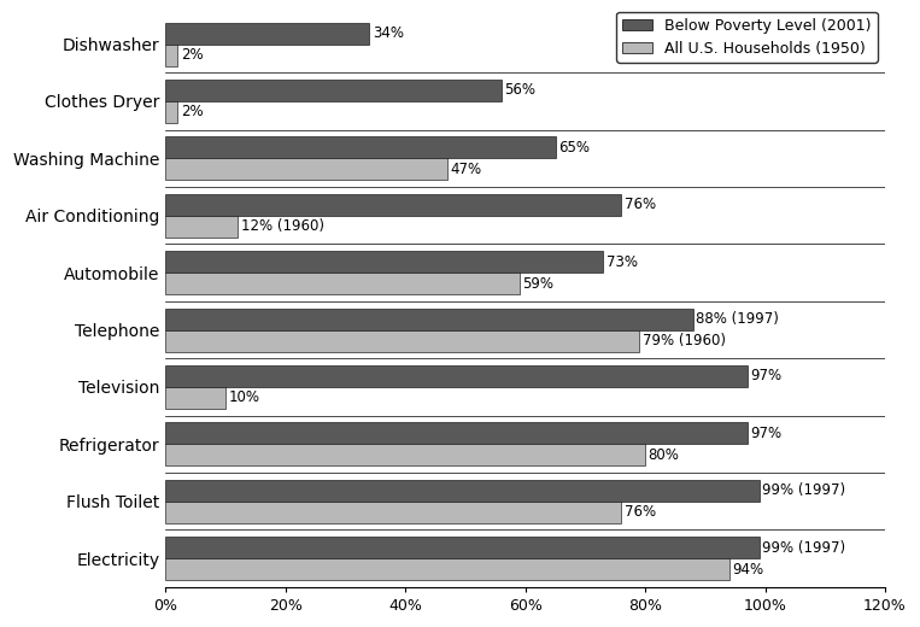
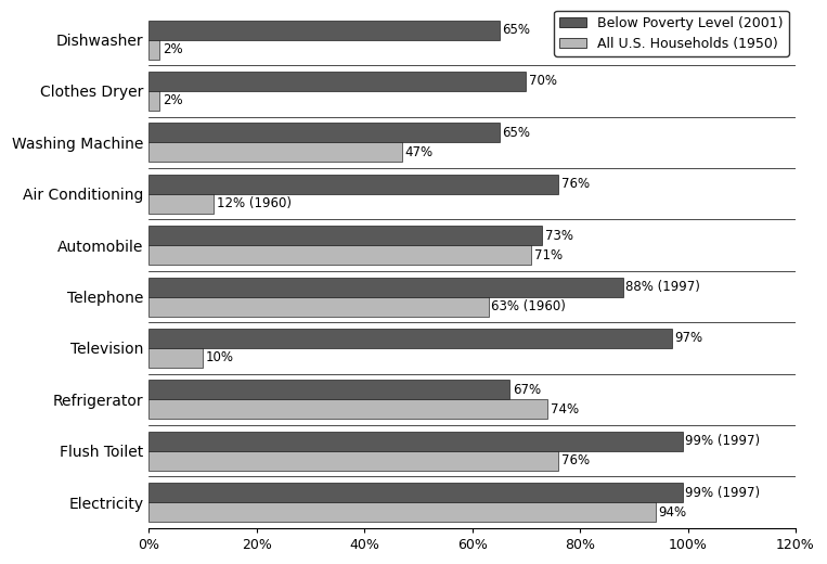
Below Poverty Level (2001)/Dishwasher: 34% -> 65%
Below Poverty Level (2001)/Clothes Dryer: 56% -> 70%
All U.S. Households (1950)/Automobile: 59% -> 71%
All U.S. Households (1950)/Telephone: 79% -> 63%
Below Poverty Level (2001)/Refrigerator: 97% -> 67%
All U.S. Households (1950)/Refrigerator: 80% -> 74%
